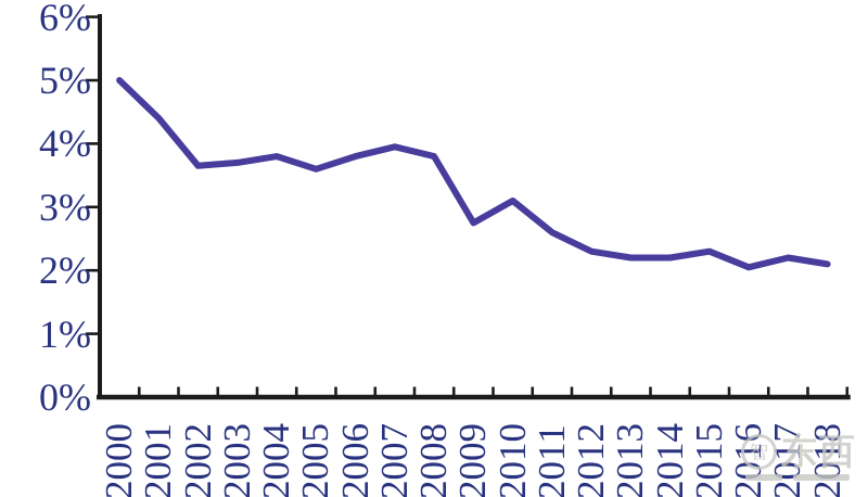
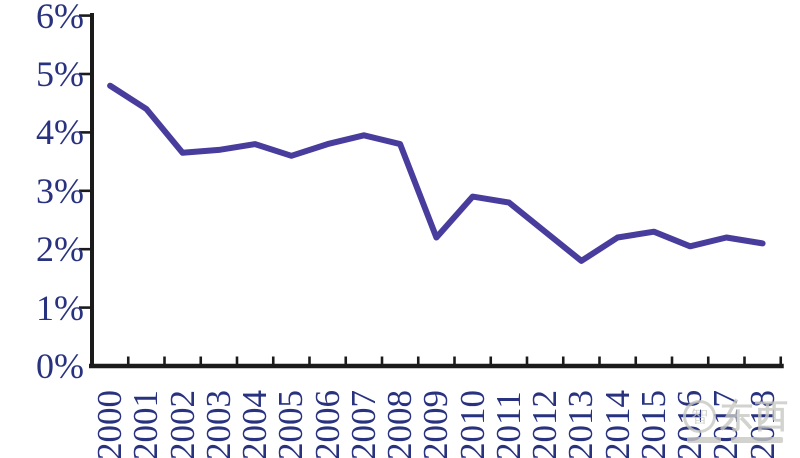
2000: 5.0% -> 4.8%
2009: 2.8% -> 2.2%
2010: 3.1% -> 2.9%
2011: 2.6% -> 2.8%
2013: 2.2% -> 1.8%
